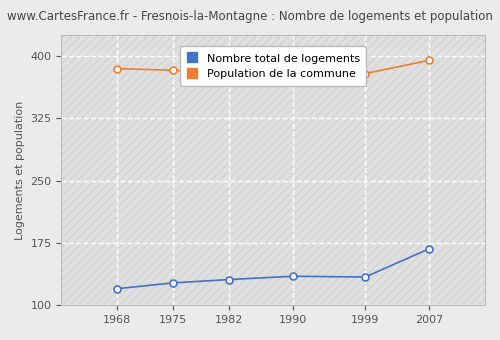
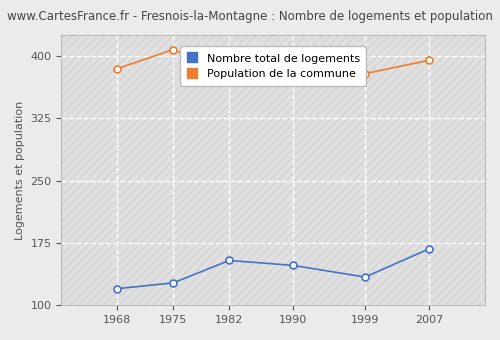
Population de la commune/1975: 383 -> 408
Nombre total de logements/1982: 131 -> 154
Nombre total de logements/1990: 135 -> 148
